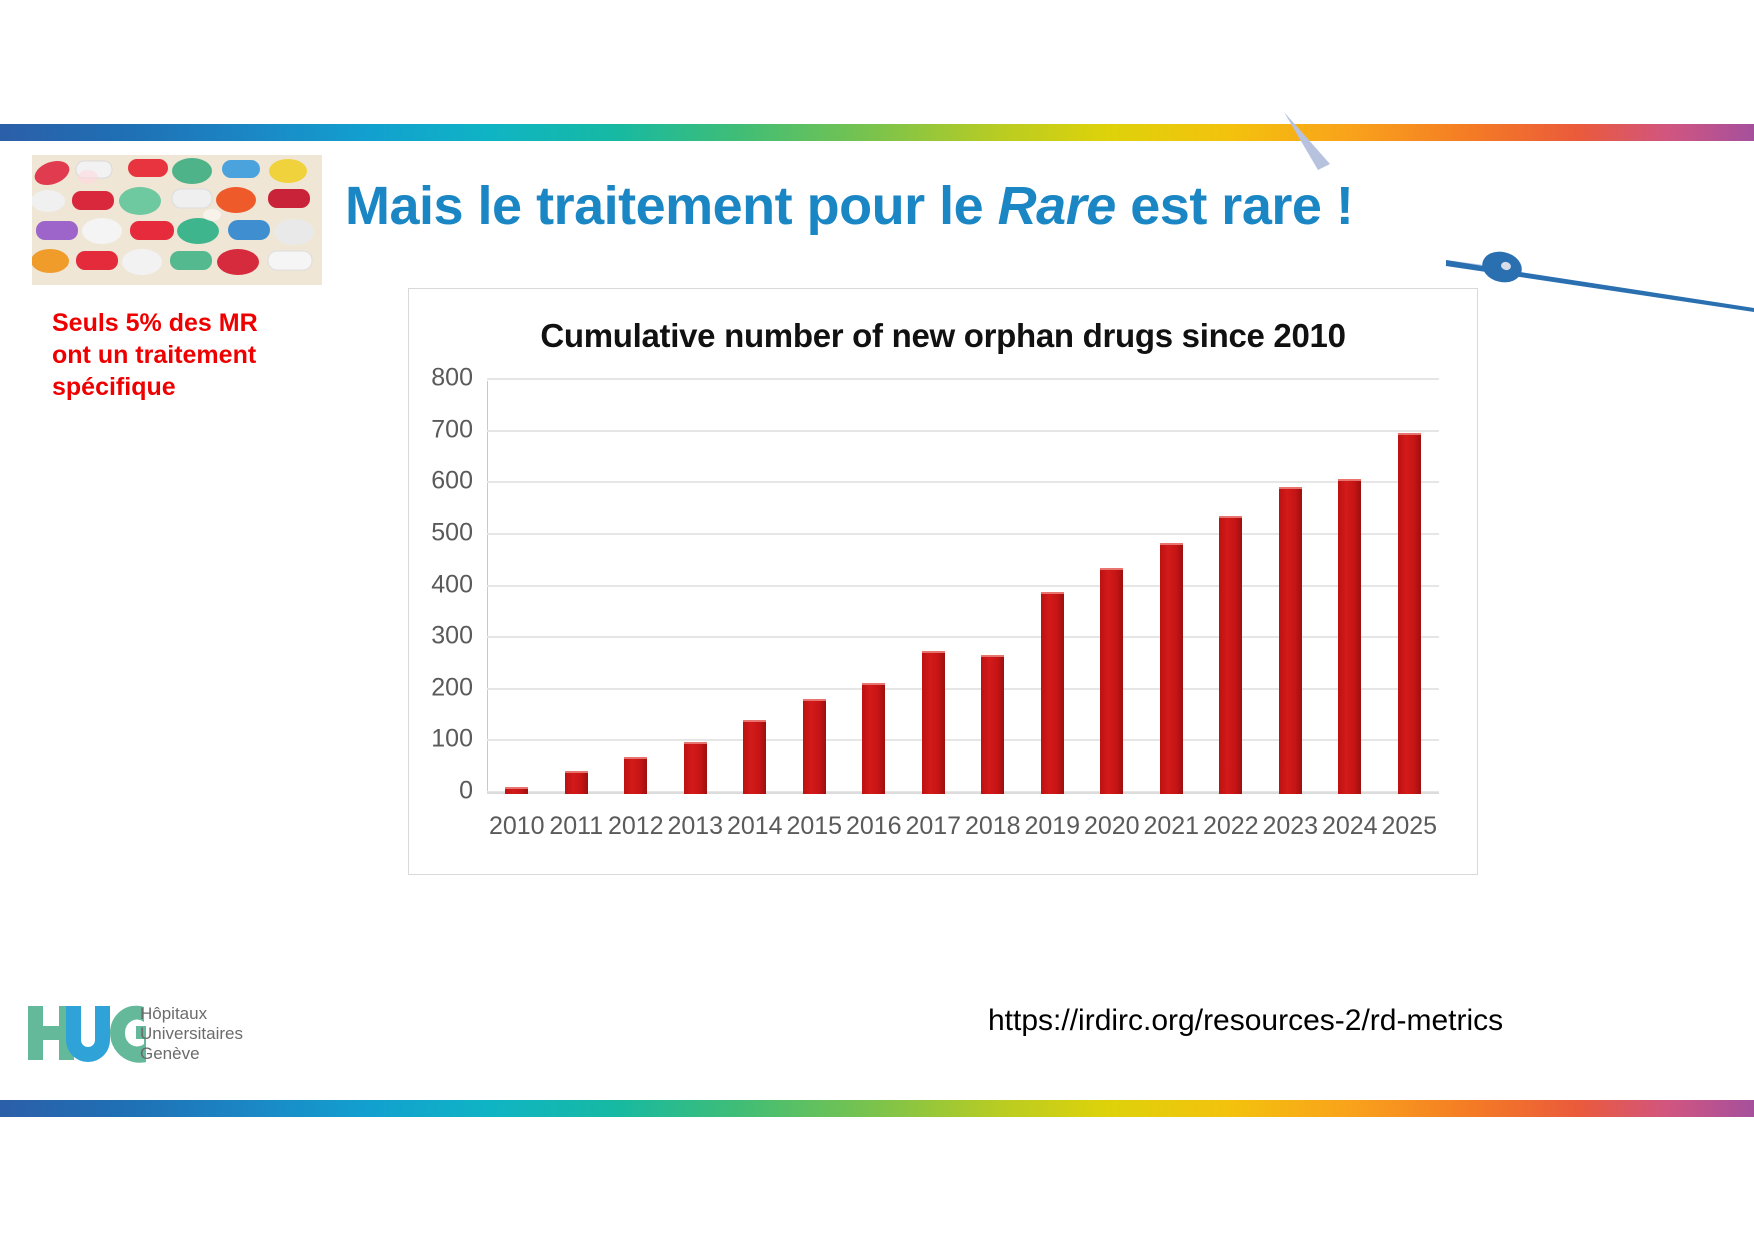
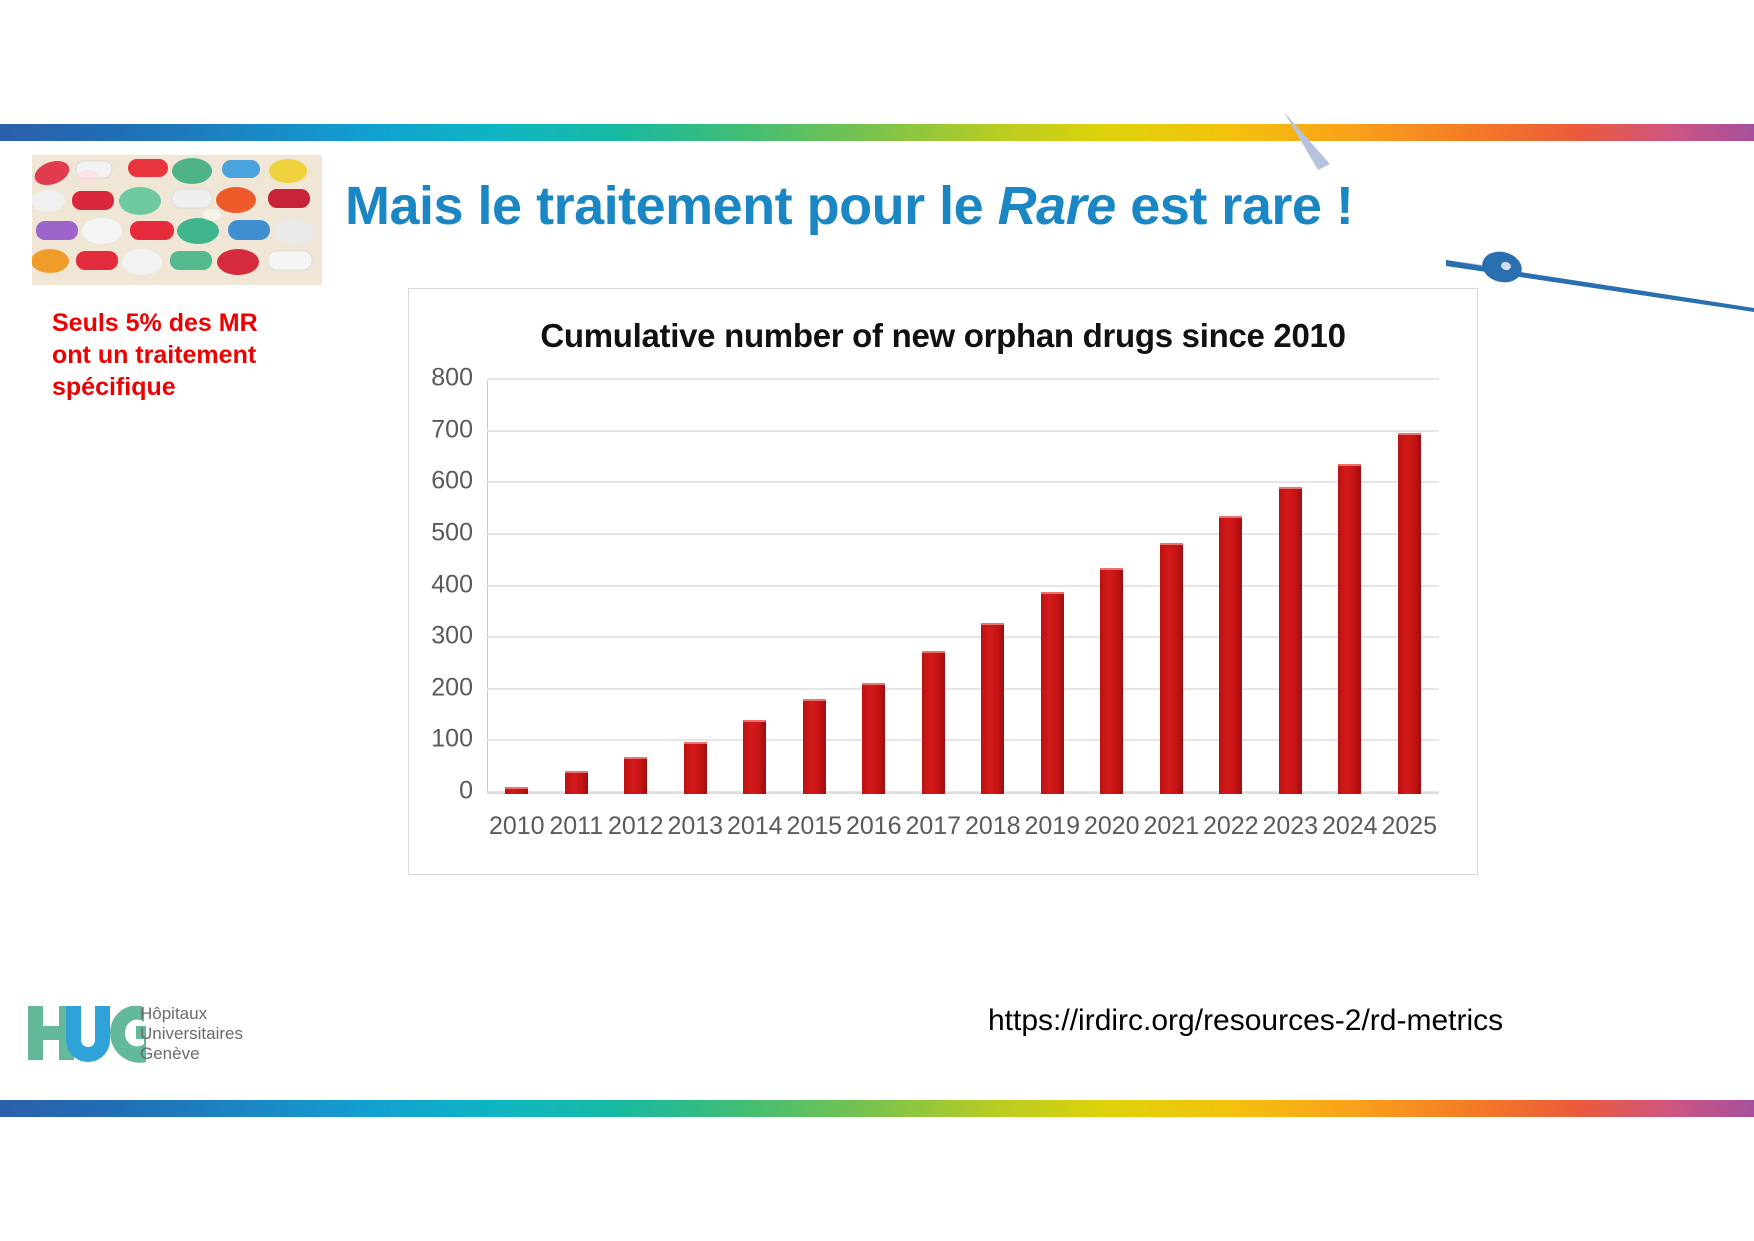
2018: 270 -> 330
2024: 610 -> 640
